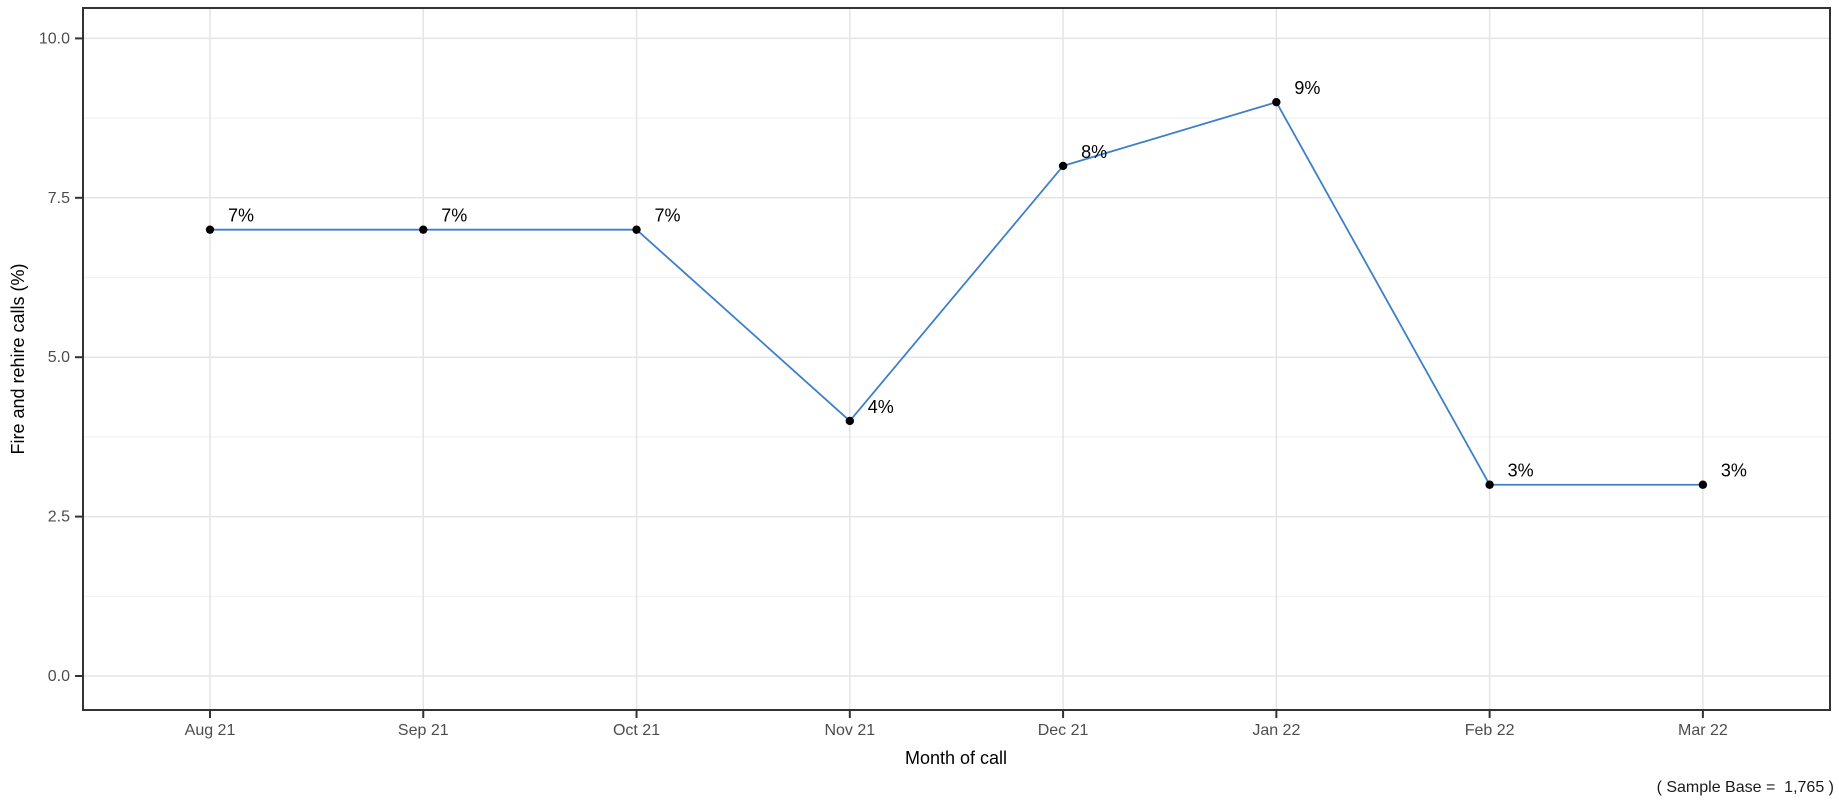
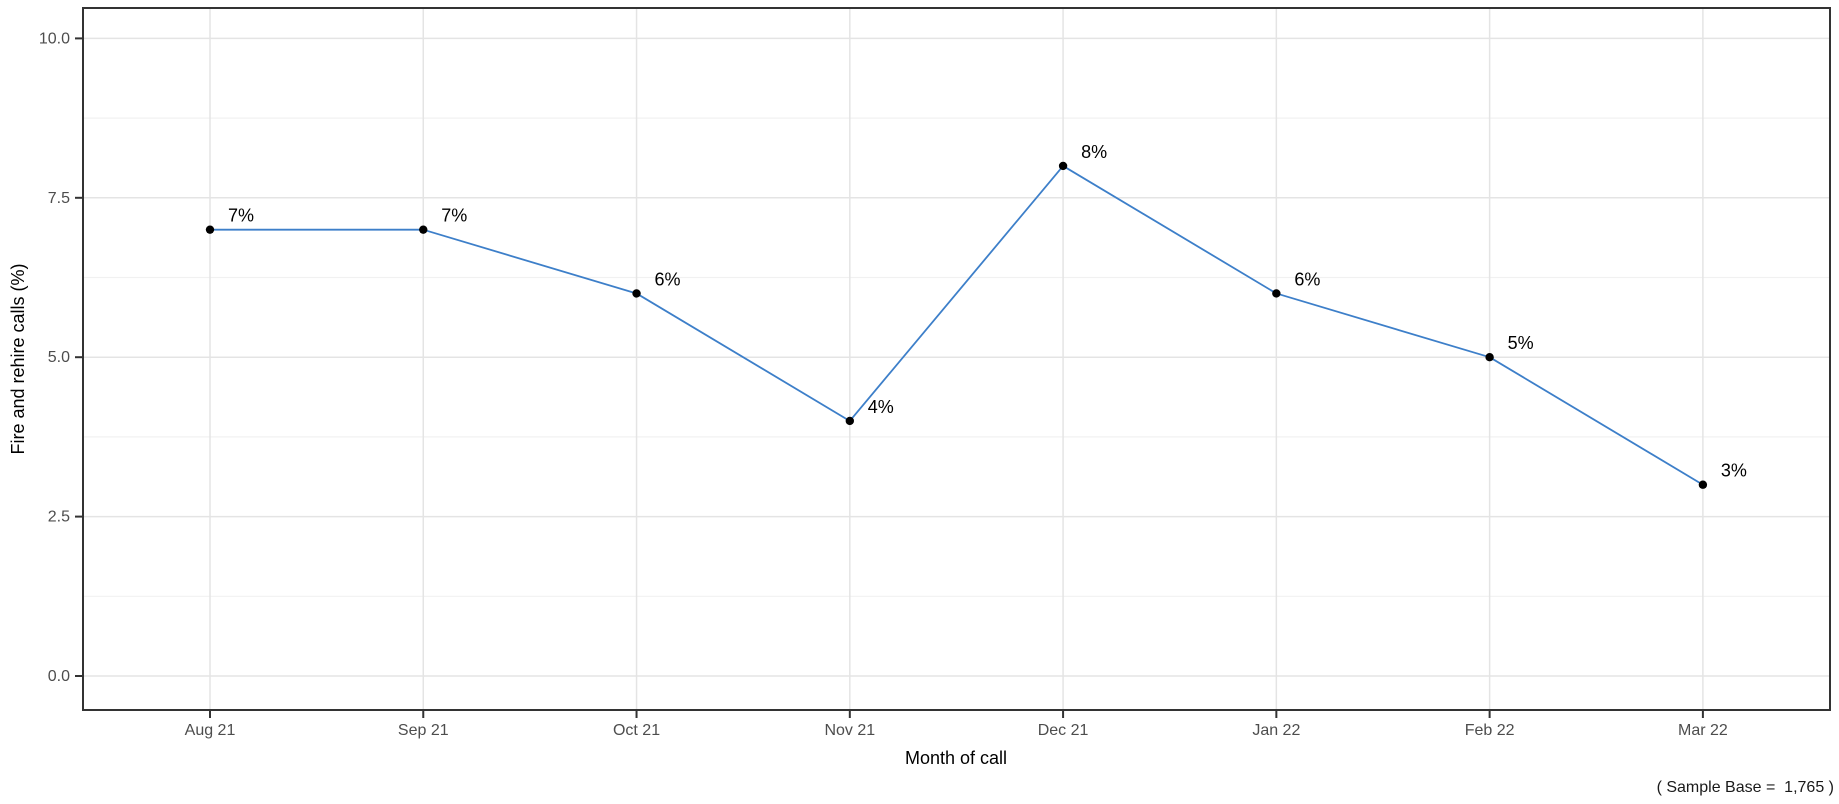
Oct 21: 7% -> 6%
Jan 22: 9% -> 6%
Feb 22: 3% -> 5%
